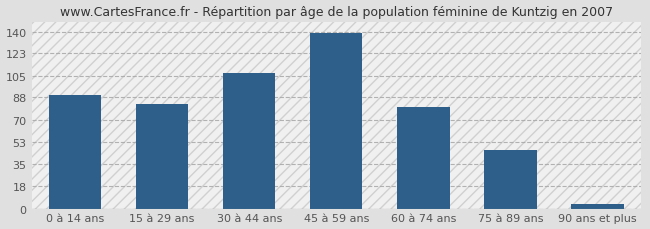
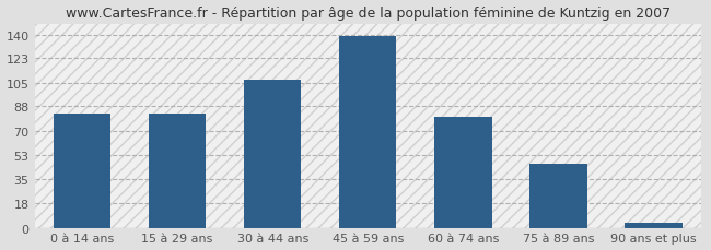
0 à 14 ans: 90 -> 83
